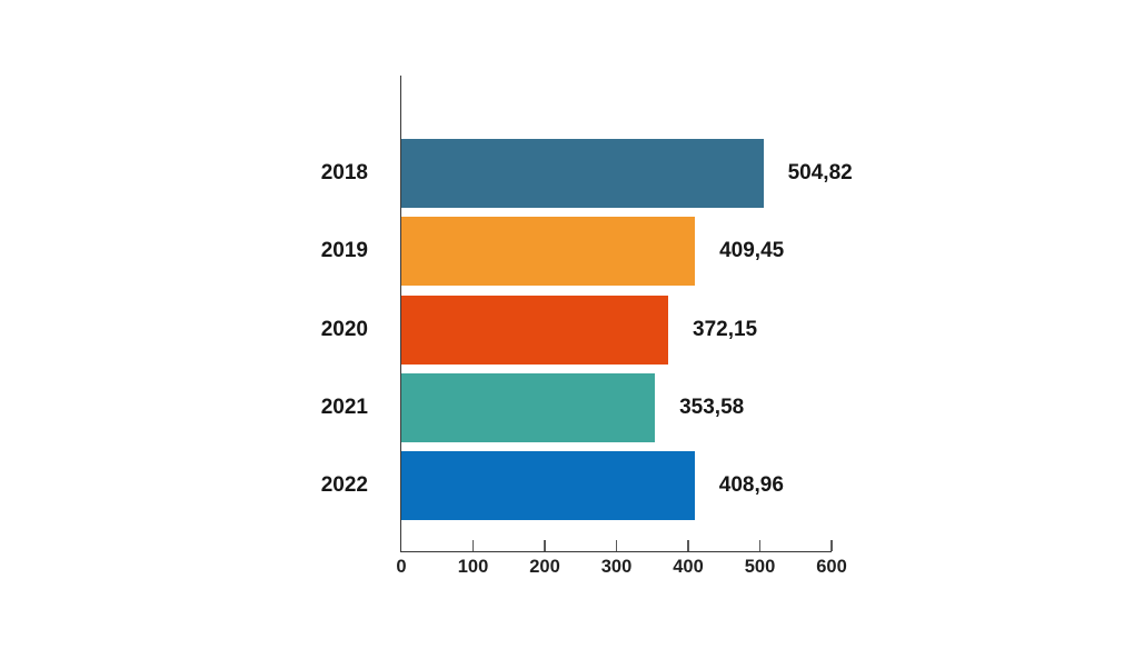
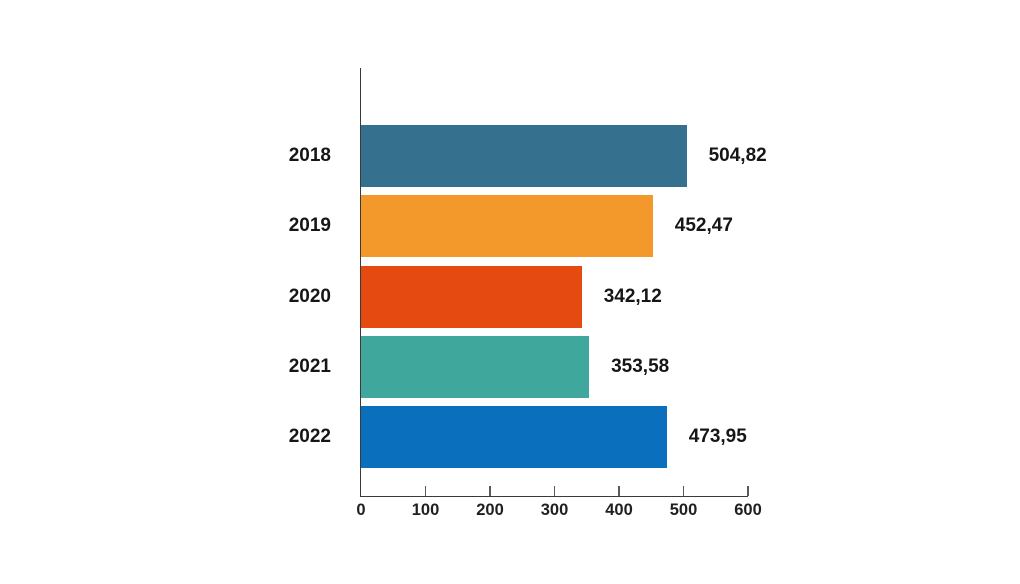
2019: 409,45 -> 452,47
2020: 372,15 -> 342,12
2022: 408,96 -> 473,95
